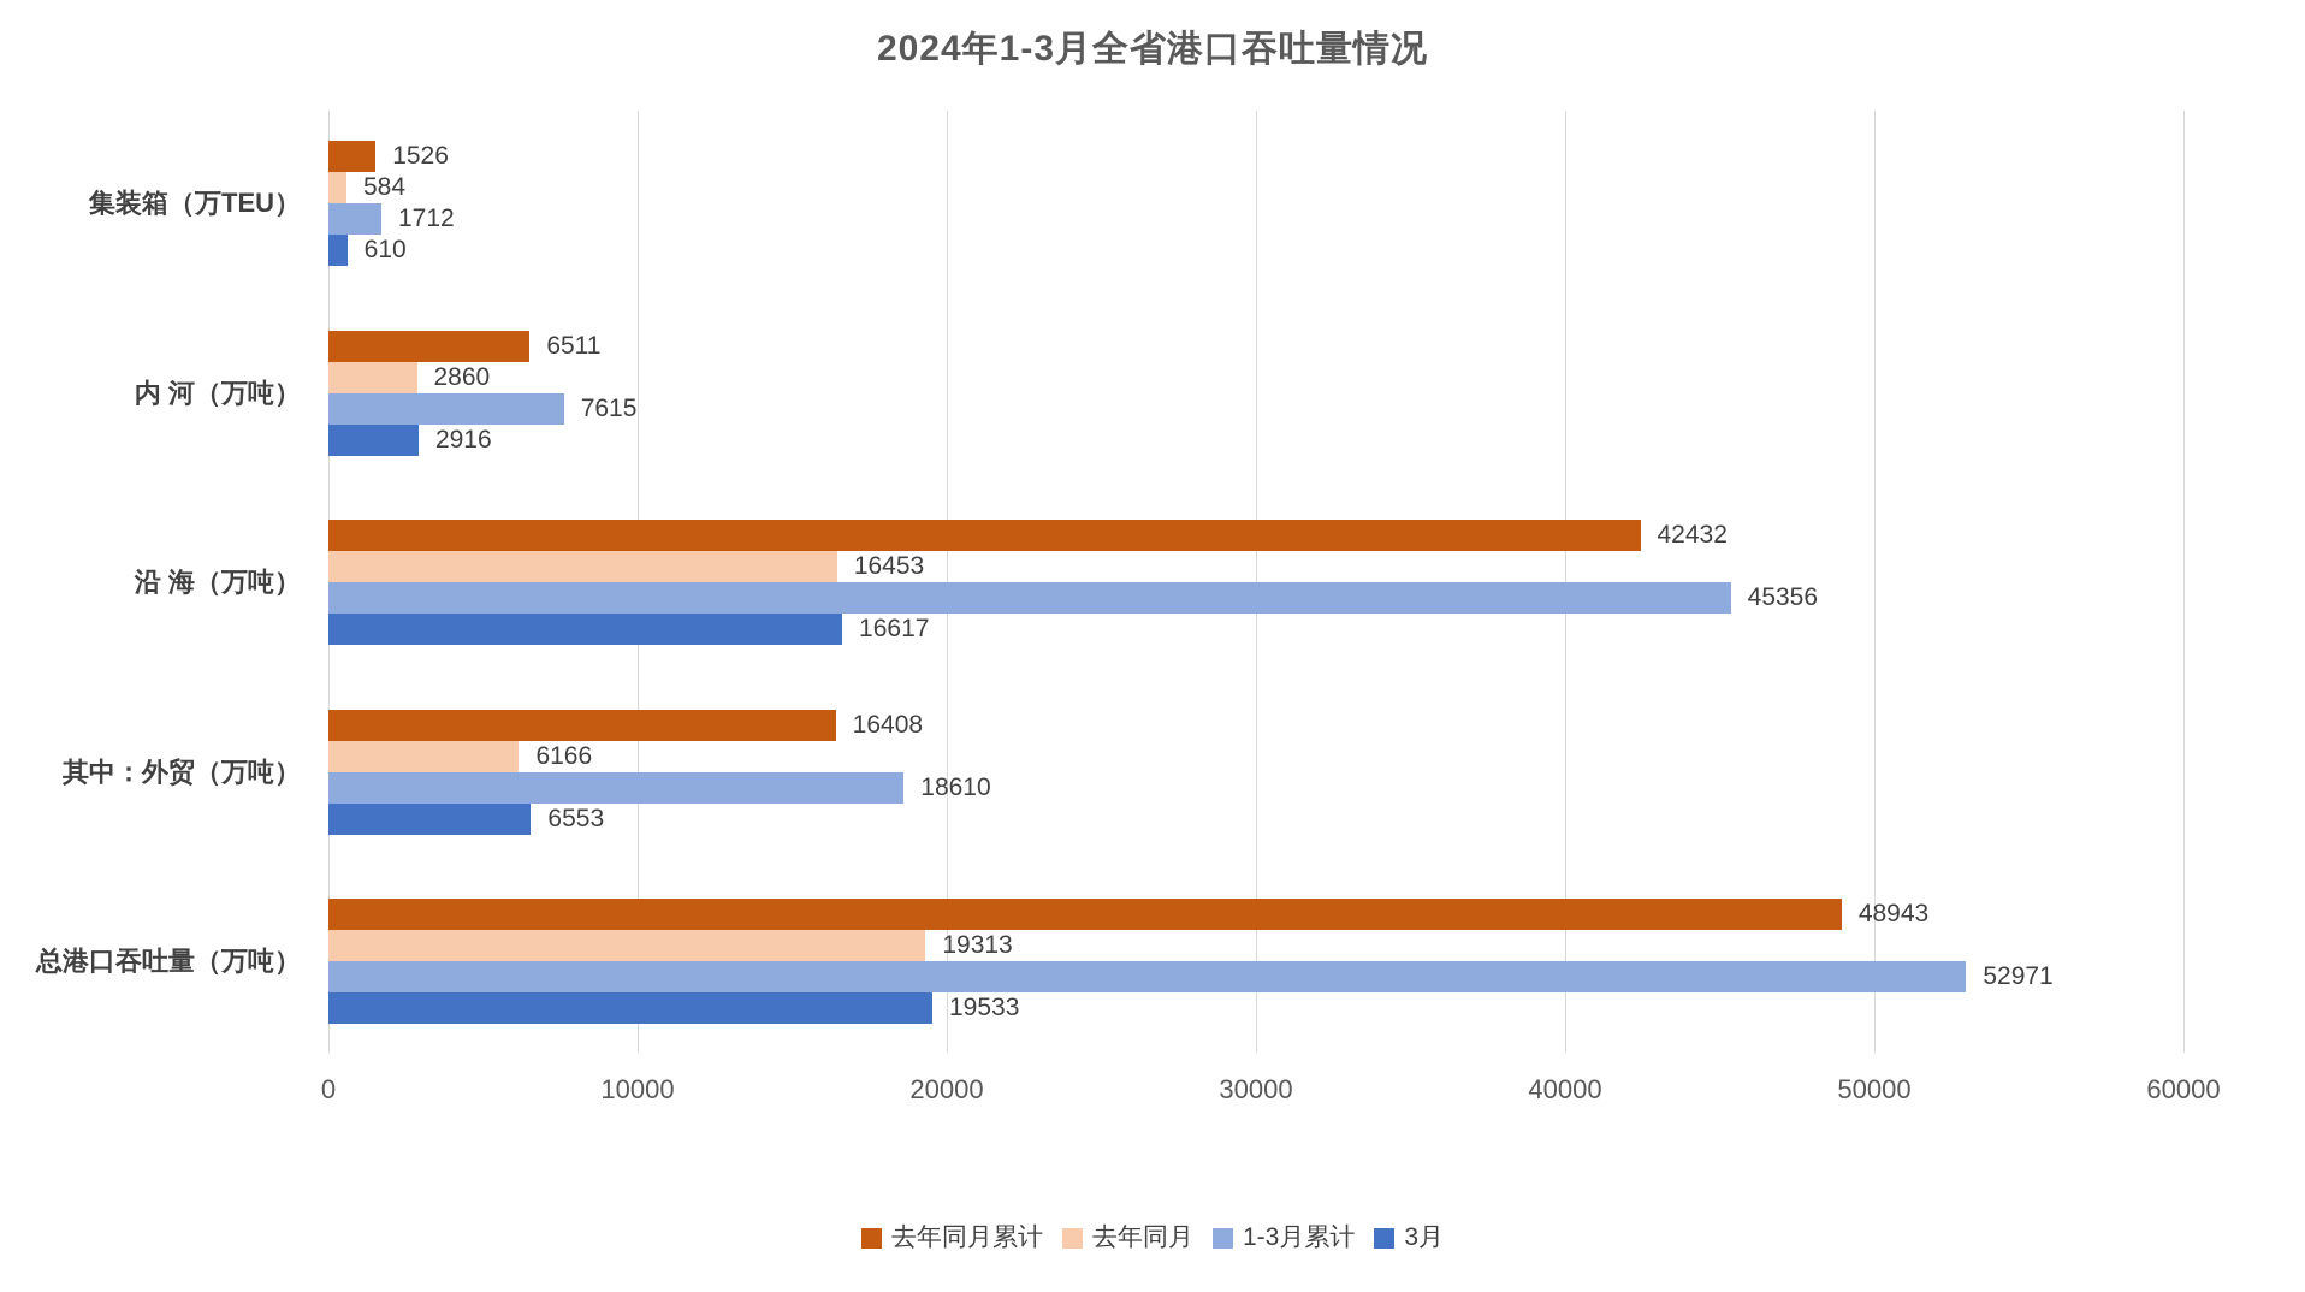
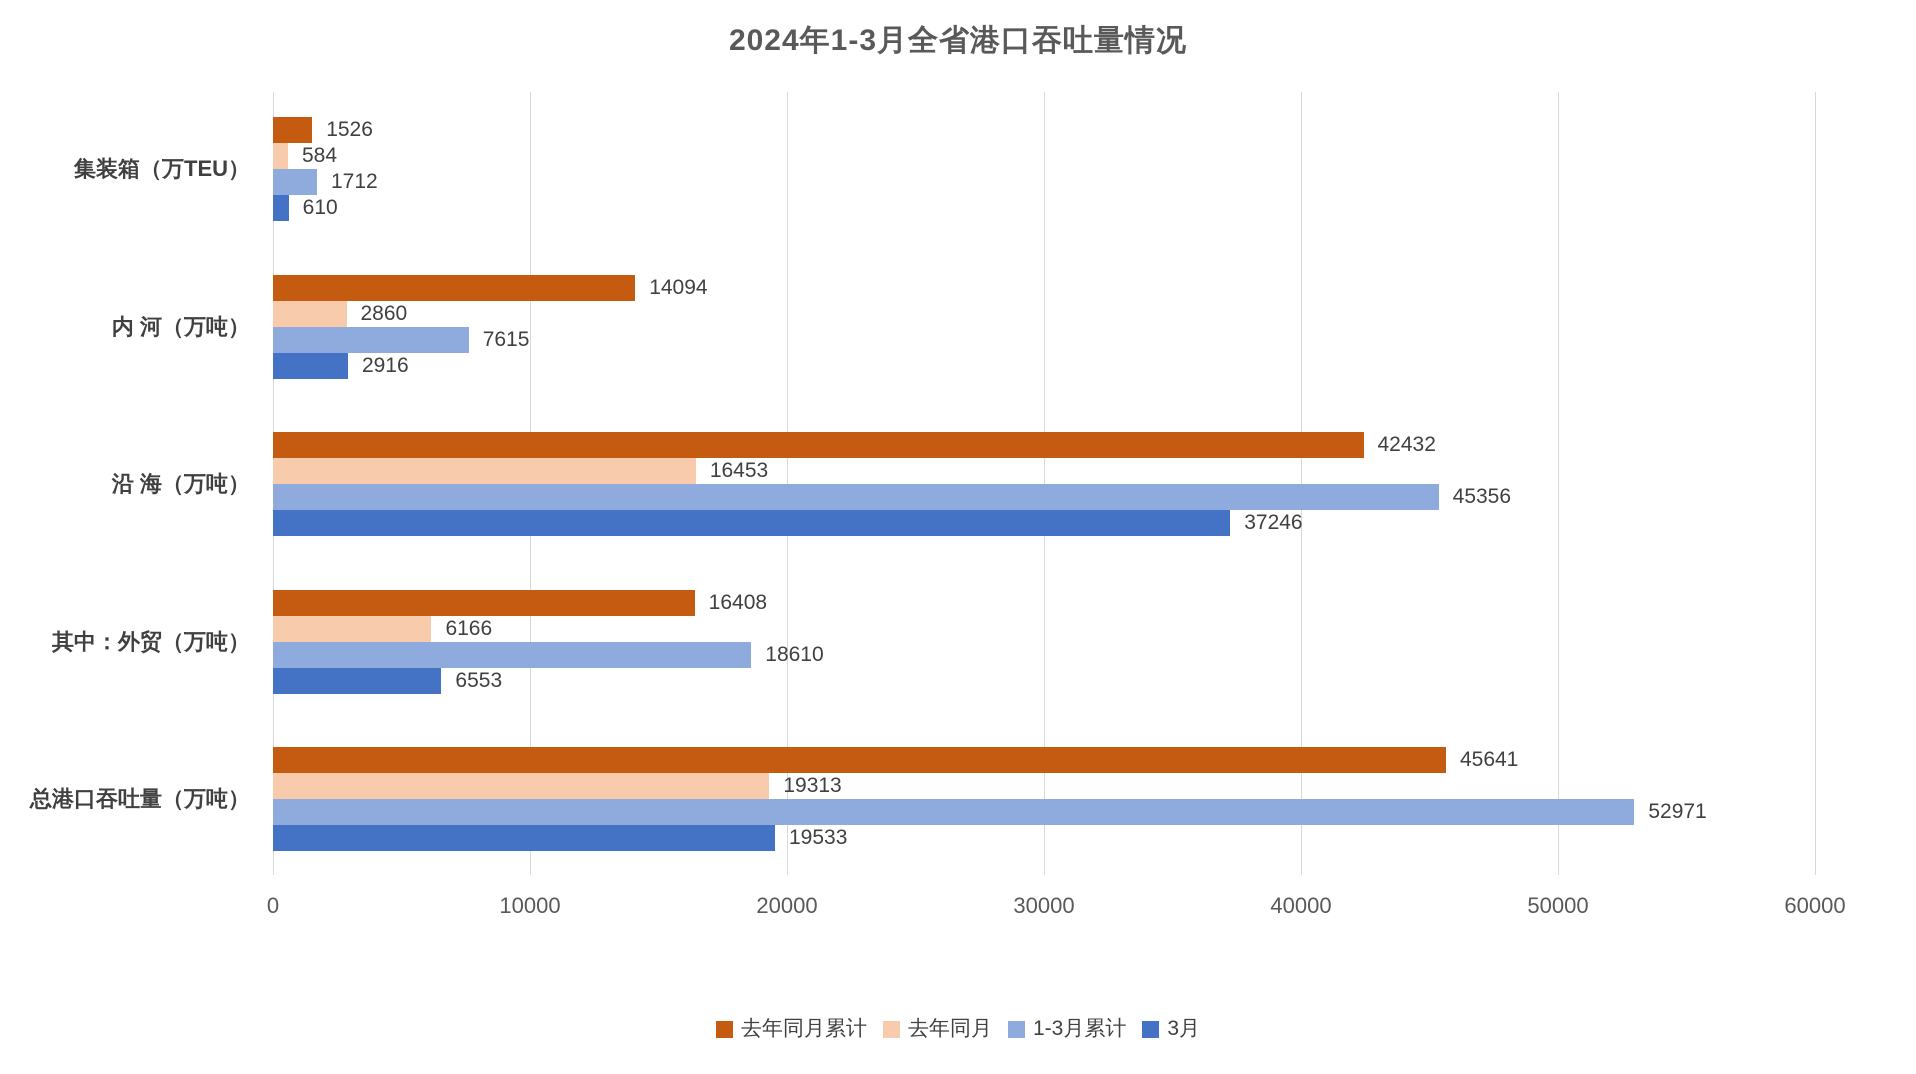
去年同月累计/内 河（万吨）: 6511 -> 14094
3月/沿 海（万吨）: 16617 -> 37246
去年同月累计/总港口吞吐量（万吨）: 48943 -> 45641
